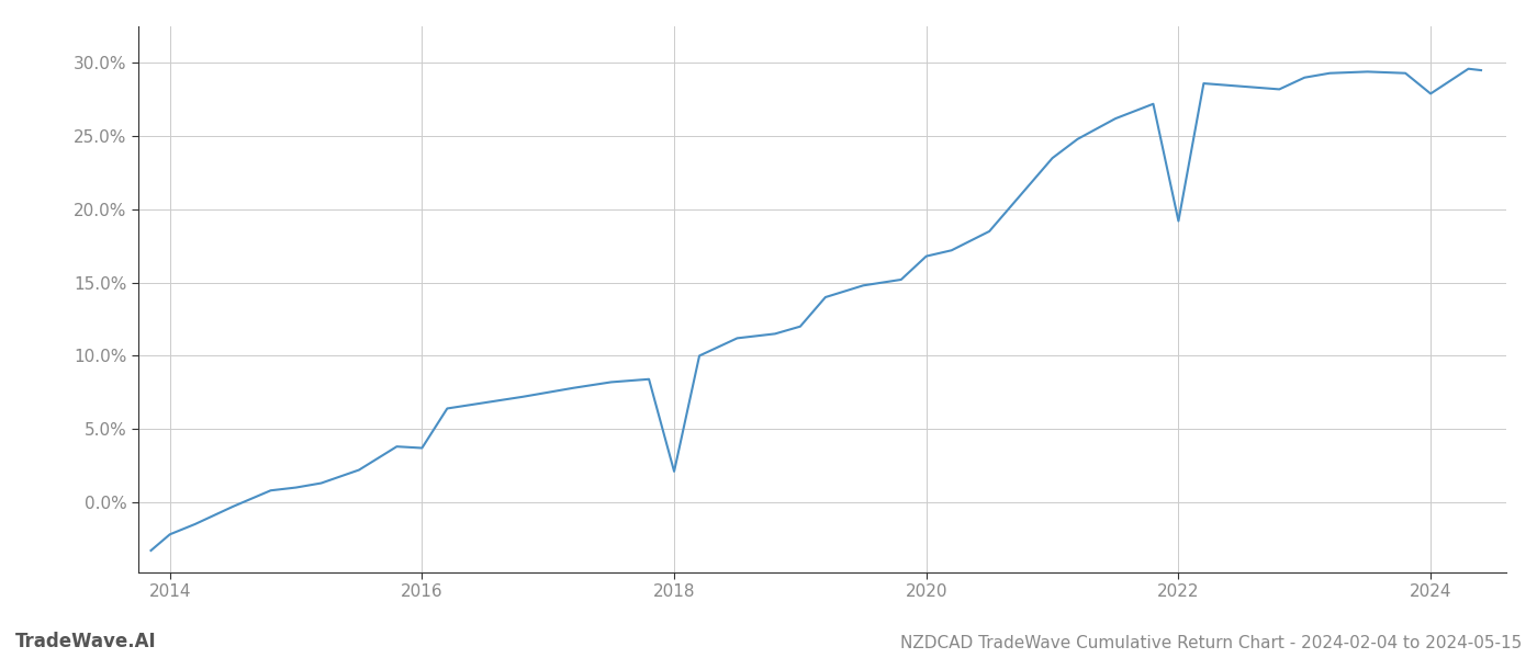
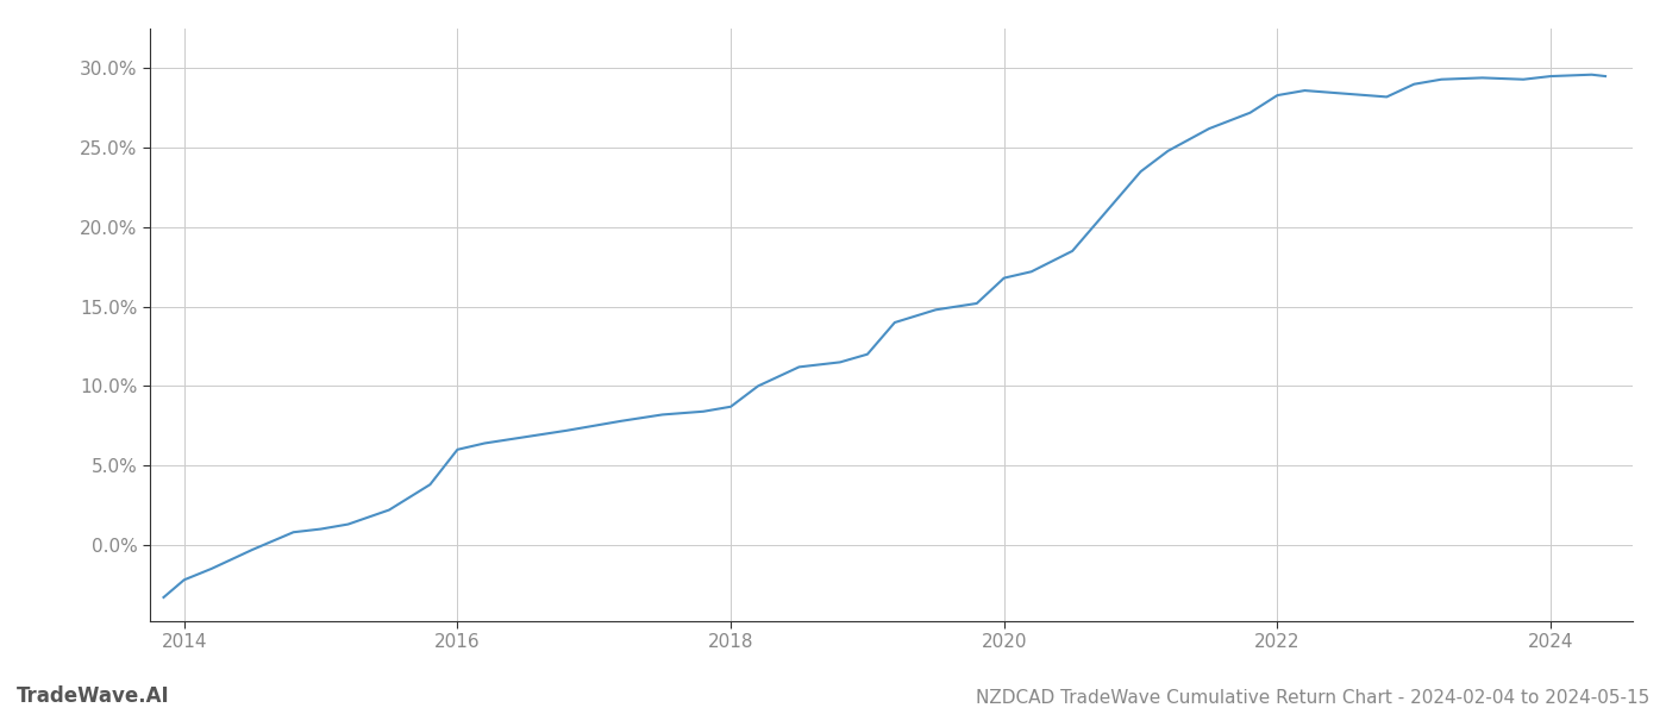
2016: 3.7% -> 6.0%
2018: 2.1% -> 8.7%
2022: 19.2% -> 28.3%
2024: 27.9% -> 29.5%
